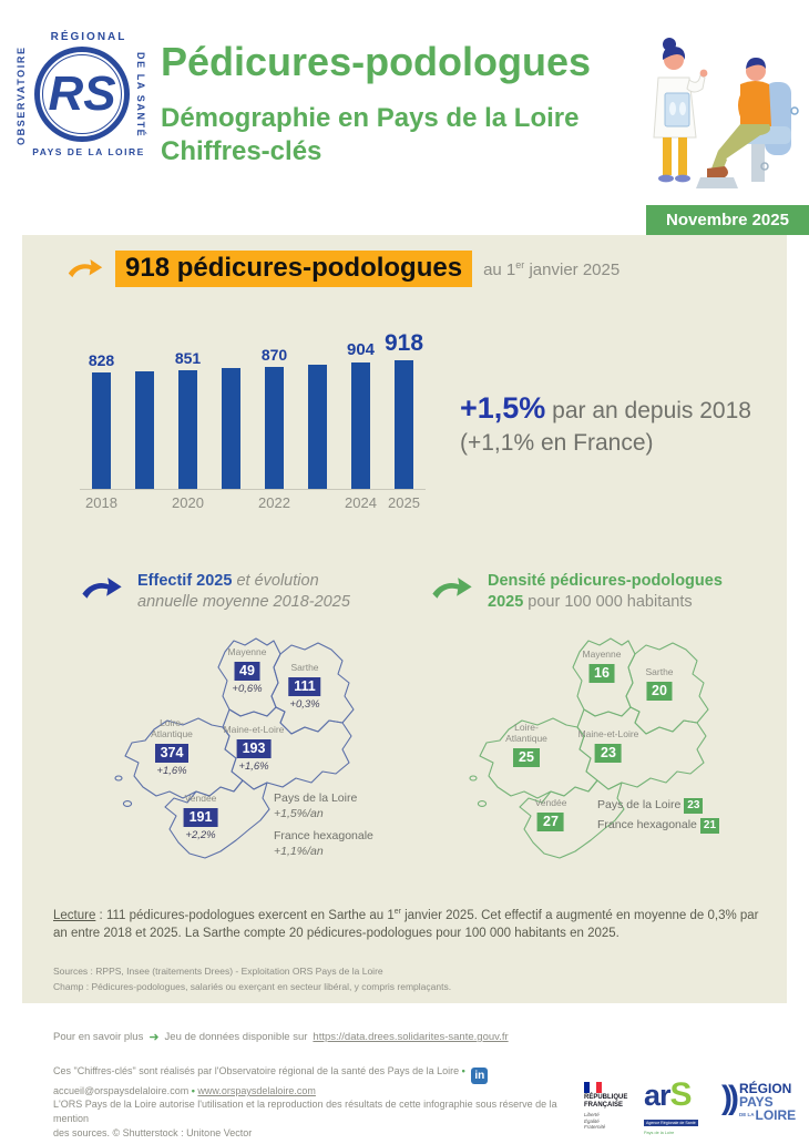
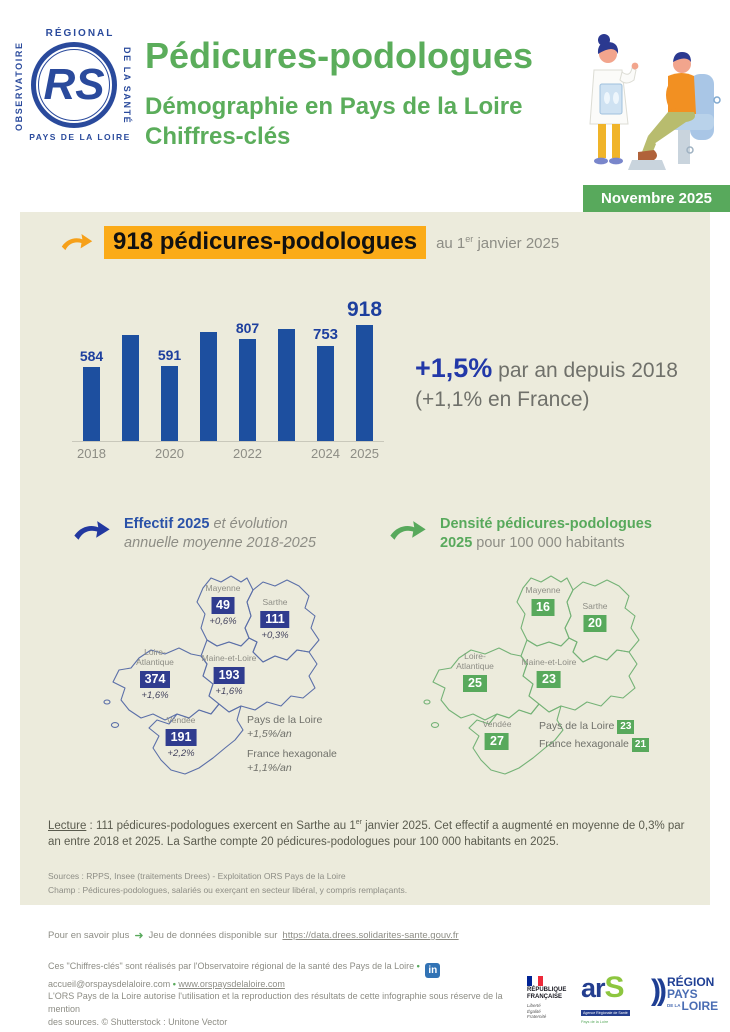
2018: 828 -> 584
2020: 851 -> 591
2022: 870 -> 807
2024: 904 -> 753
